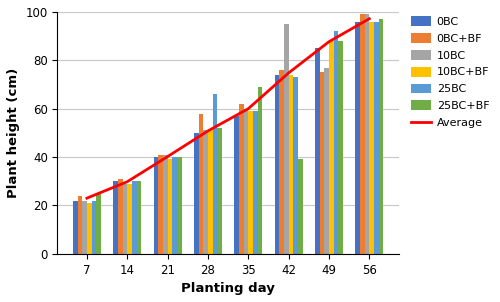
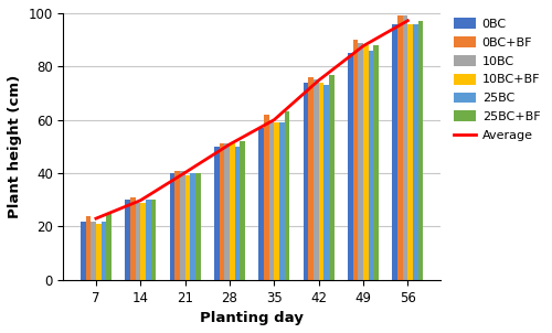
0BC+BF/28: 58 -> 51
25BC/28: 66 -> 50
25BC+BF/35: 69 -> 63
10BC/42: 95 -> 75
25BC+BF/42: 39 -> 77
0BC+BF/49: 75 -> 90
10BC/49: 77 -> 89
25BC/49: 92 -> 86
